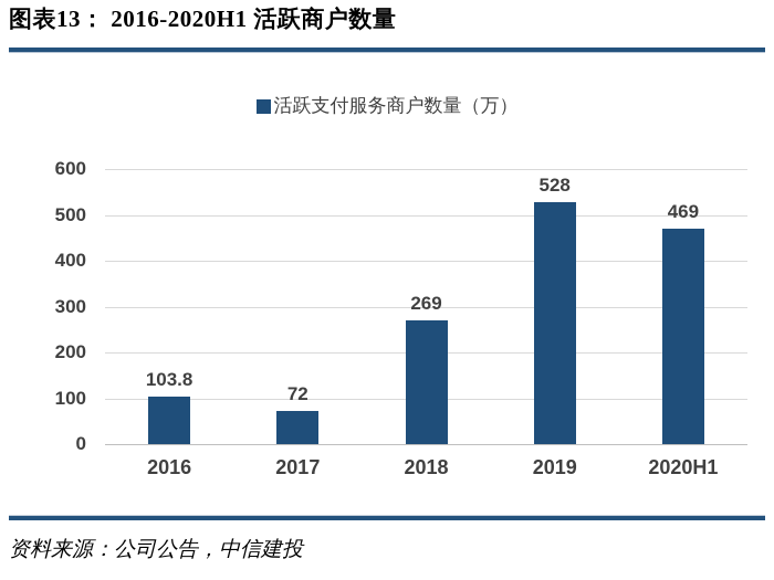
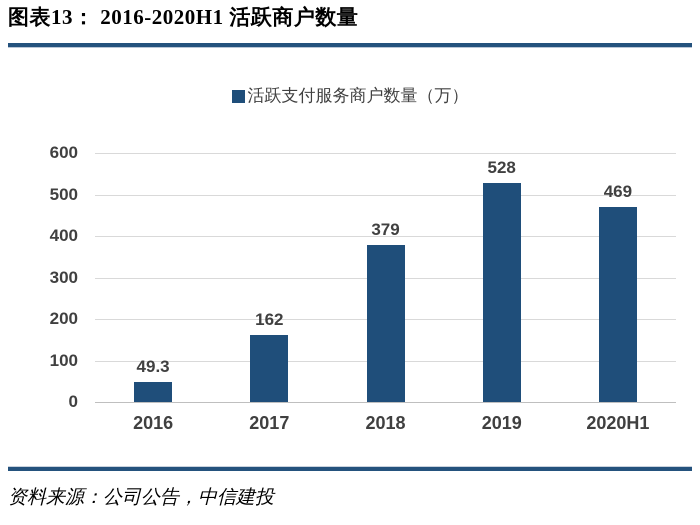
2016: 103.8 -> 49.3
2017: 72 -> 162
2018: 269 -> 379
